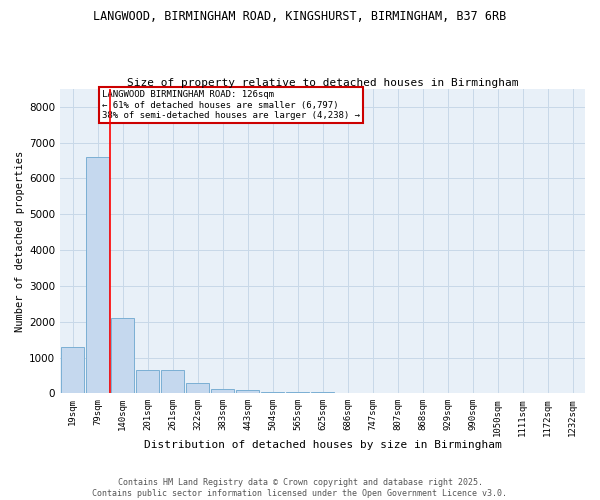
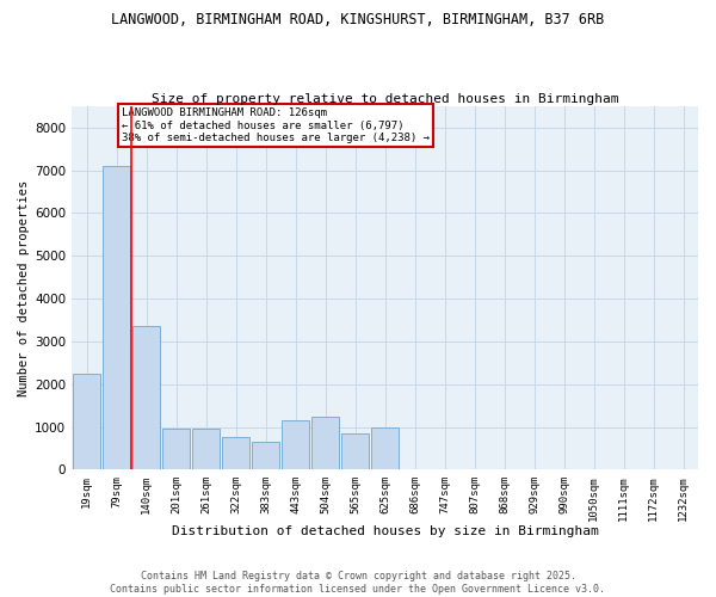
19sqm: 1300 -> 2250
79sqm: 6600 -> 7100
140sqm: 2100 -> 3350
201sqm: 650 -> 950
261sqm: 650 -> 950
322sqm: 290 -> 750
383sqm: 130 -> 650
443sqm: 80 -> 1150
504sqm: 40 -> 1250
565sqm: 40 -> 850
625sqm: 40 -> 1000
